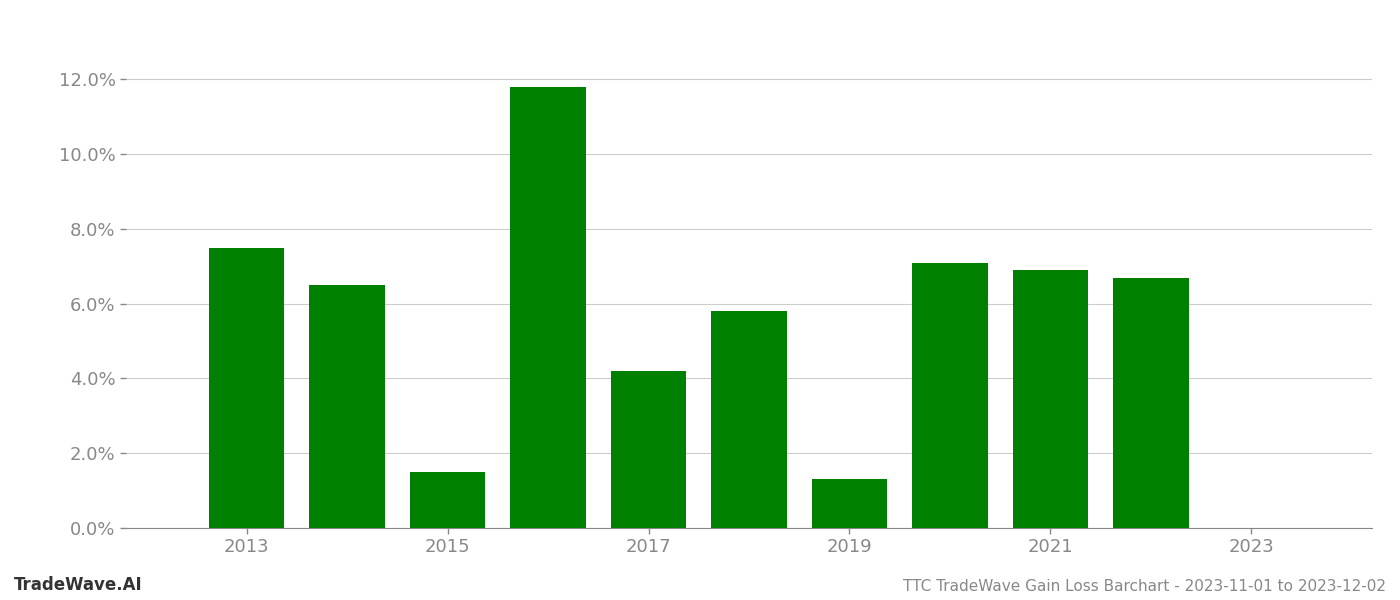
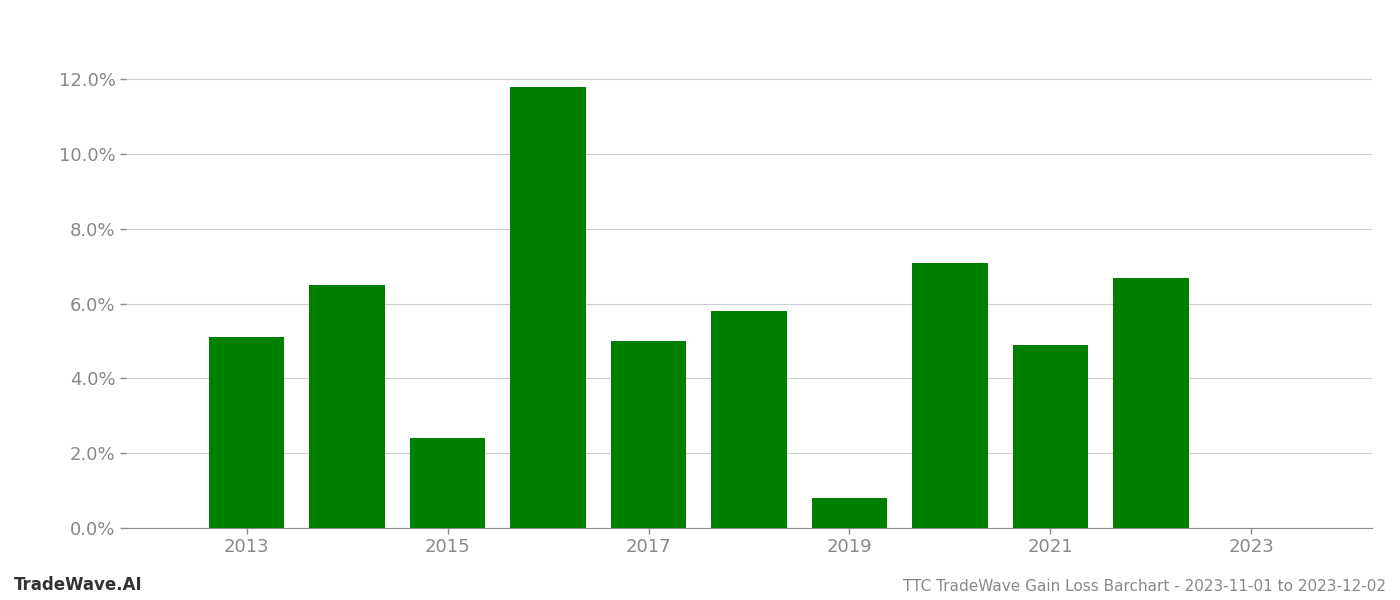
2013: 7.5% -> 5.1%
2015: 1.5% -> 2.4%
2017: 4.2% -> 5.0%
2019: 1.3% -> 0.8%
2021: 6.9% -> 4.9%
